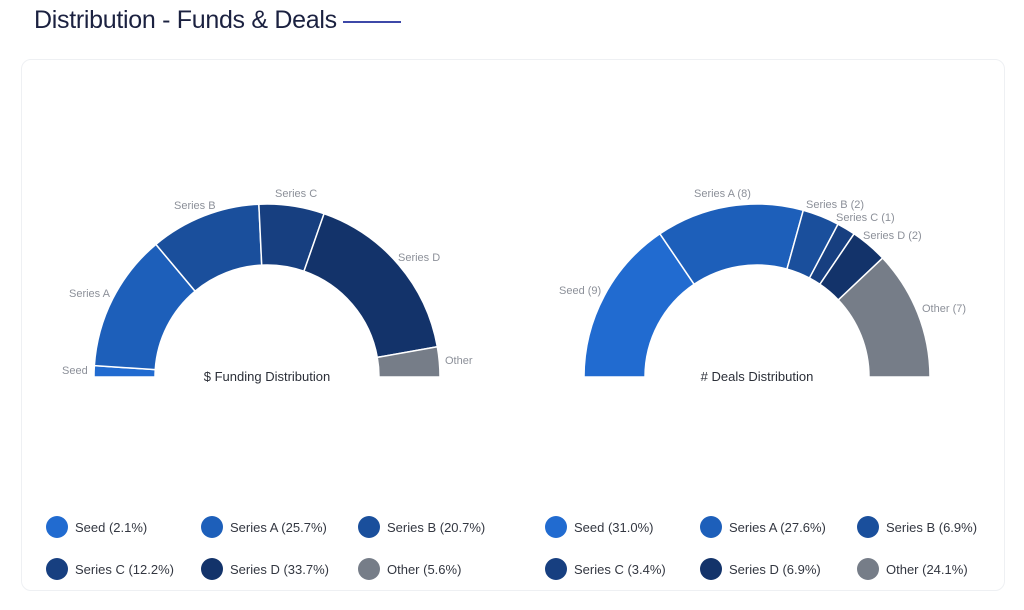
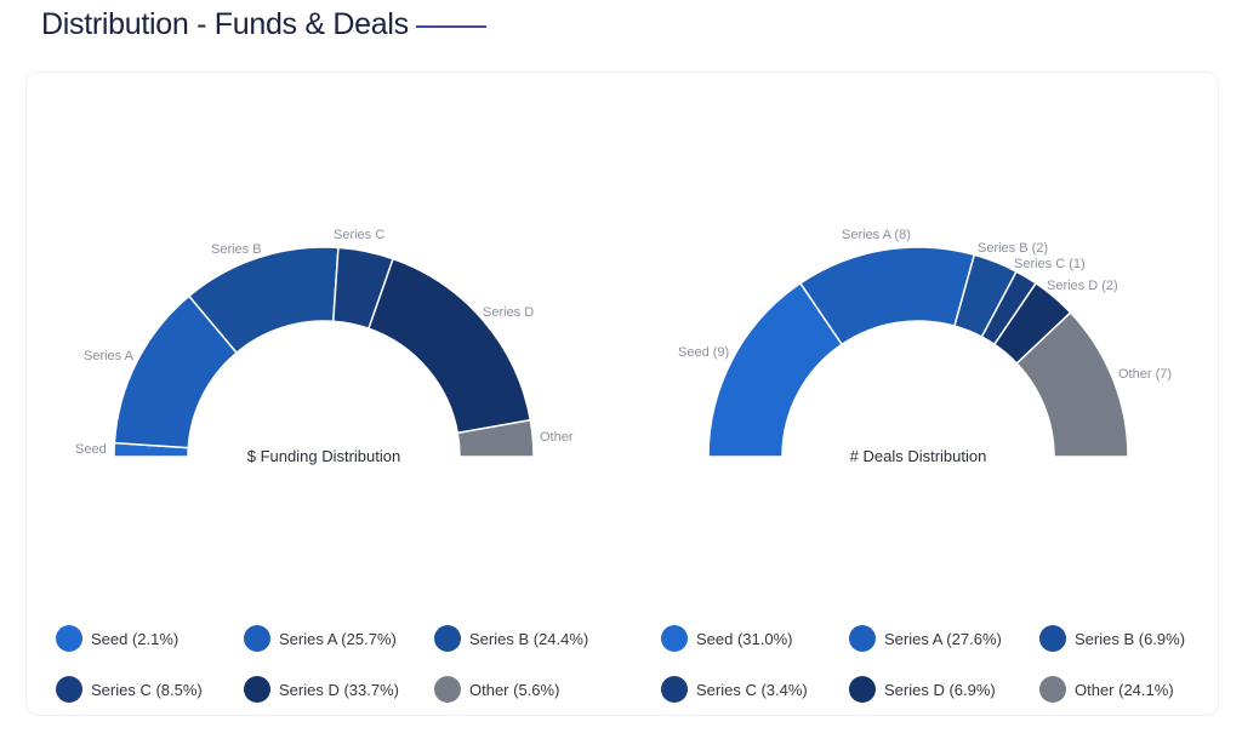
$ Funding Distribution/Series B: 20.7% -> 24.4%
$ Funding Distribution/Series C: 12.2% -> 8.5%
